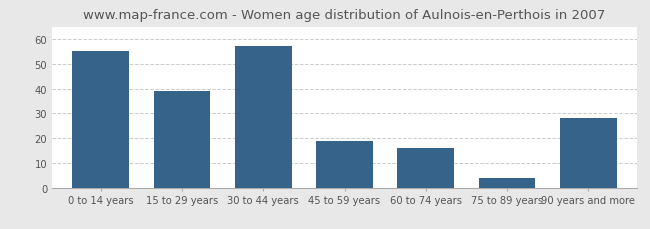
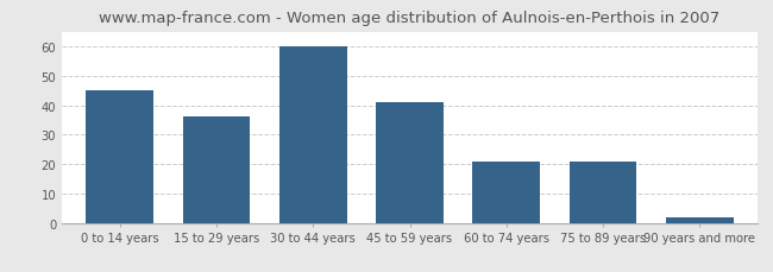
0 to 14 years: 55 -> 45
15 to 29 years: 39 -> 36
30 to 44 years: 57 -> 60
45 to 59 years: 19 -> 41
60 to 74 years: 16 -> 21
75 to 89 years: 4 -> 21
90 years and more: 28 -> 2
